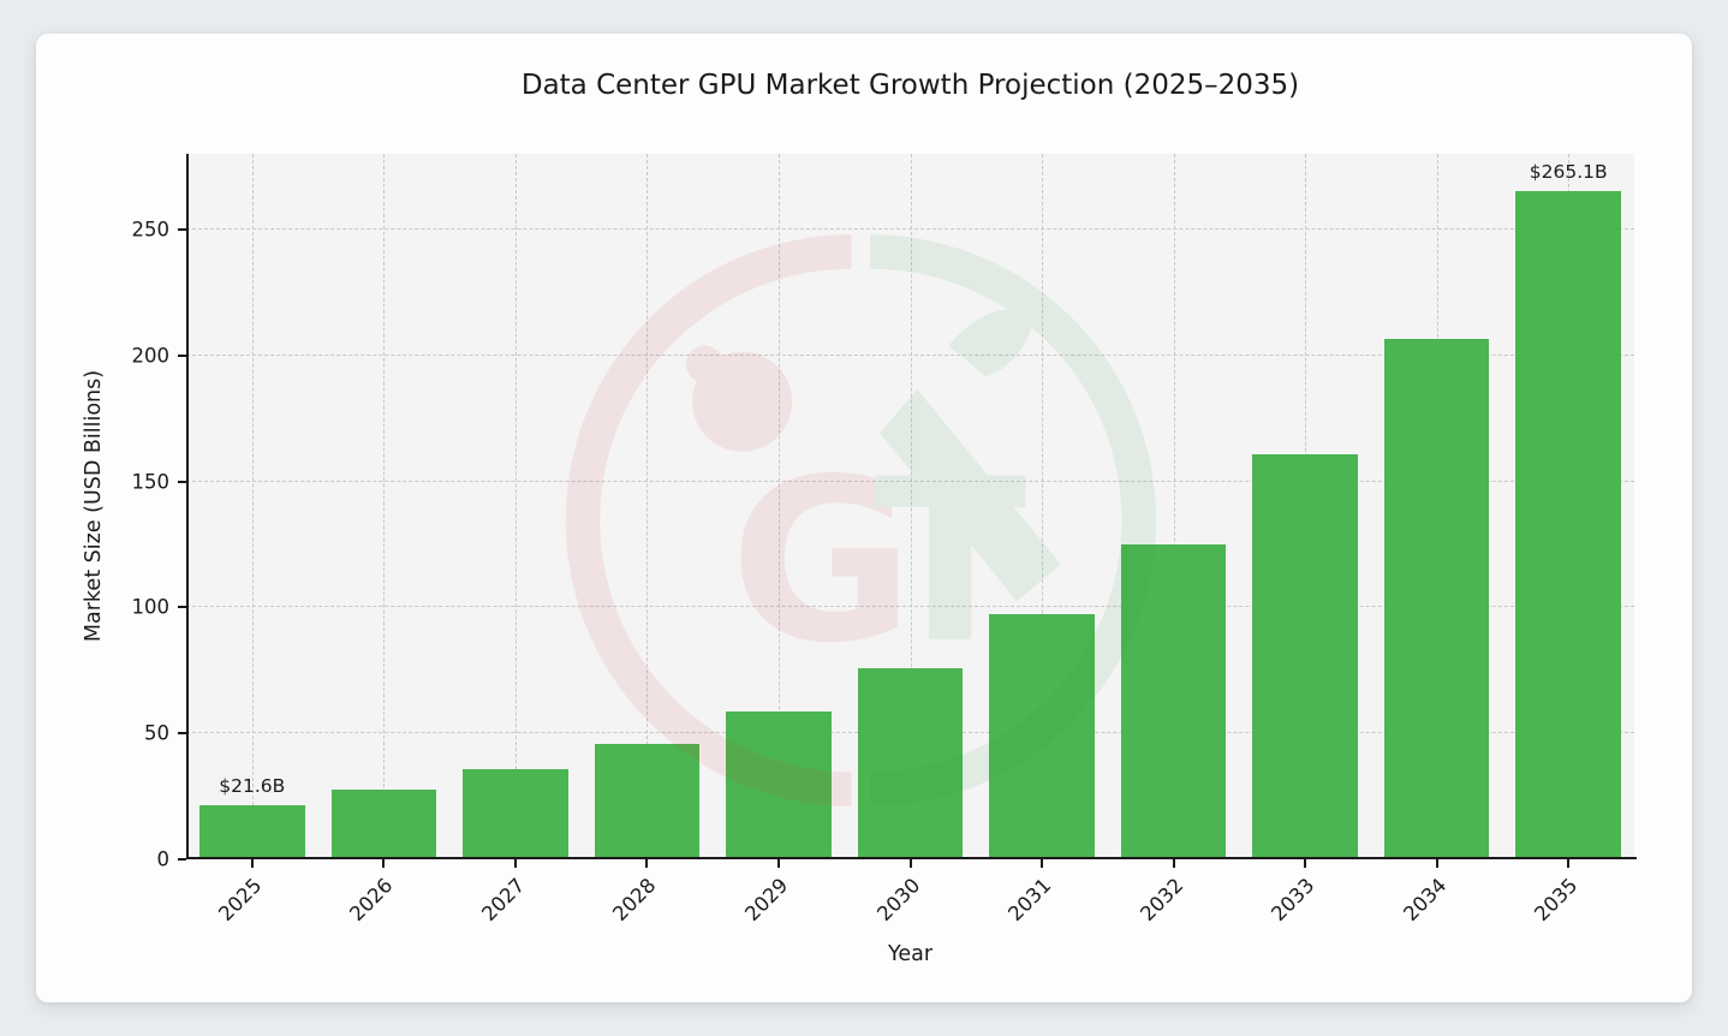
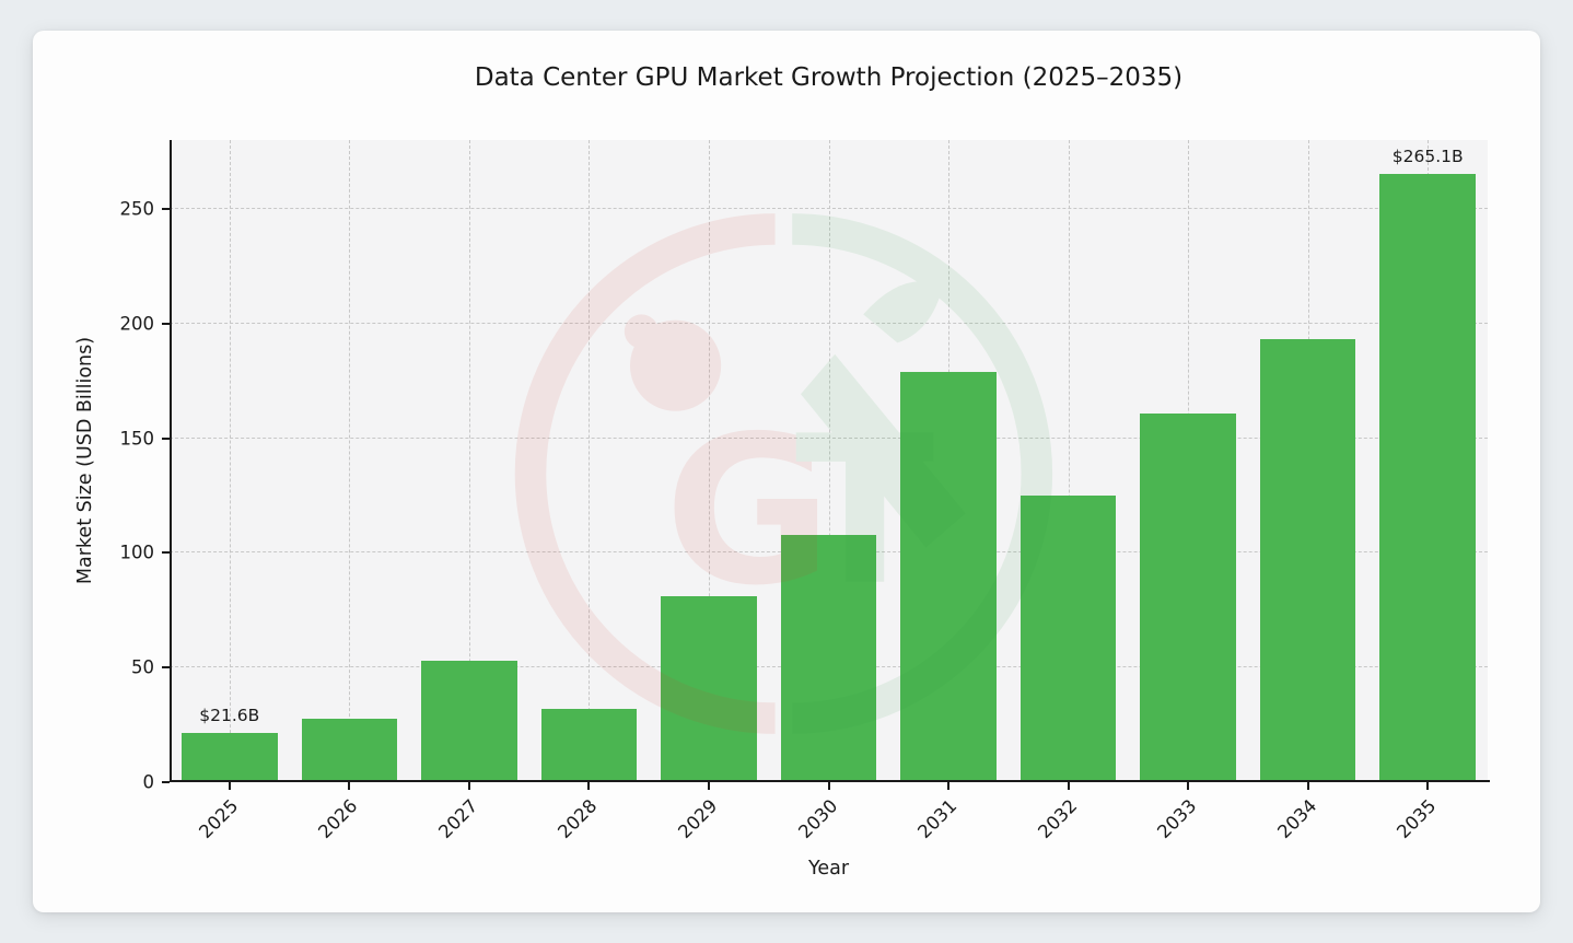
2027: 36 -> 53
2028: 46 -> 32
2029: 59 -> 81
2030: 76 -> 108
2031: 97 -> 179
2034: 206 -> 193
